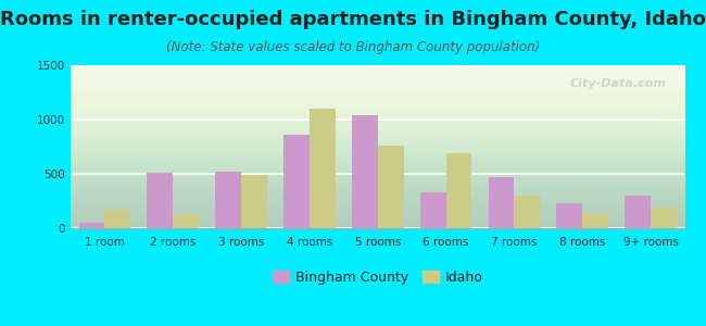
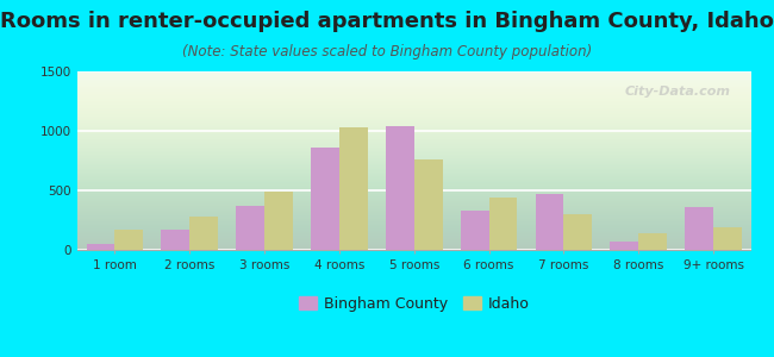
Bingham County/2 rooms: 510 -> 180
Idaho/2 rooms: 130 -> 280
Bingham County/3 rooms: 520 -> 370
Idaho/4 rooms: 1100 -> 1030
Idaho/6 rooms: 690 -> 440
Bingham County/8 rooms: 230 -> 80
Bingham County/9+ rooms: 300 -> 360
